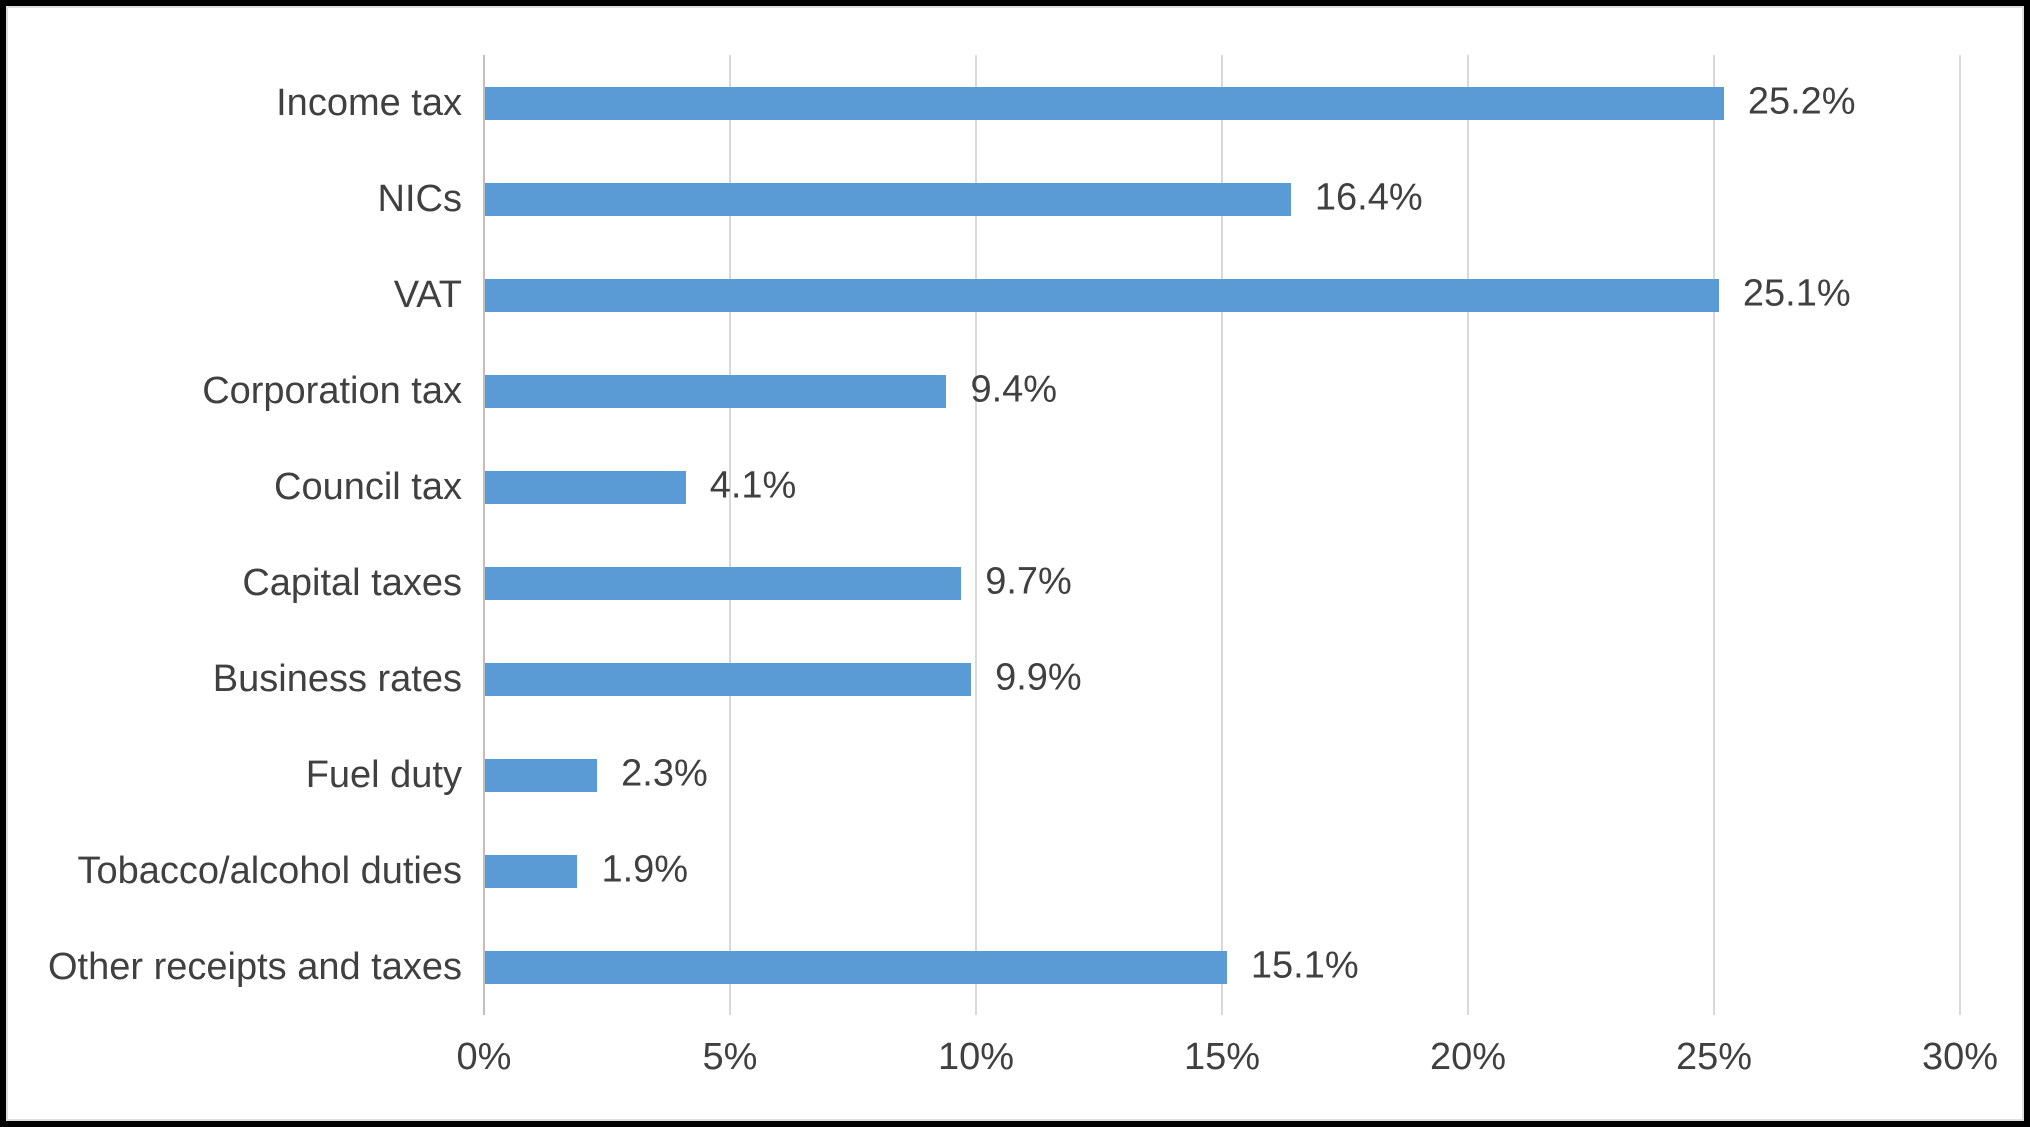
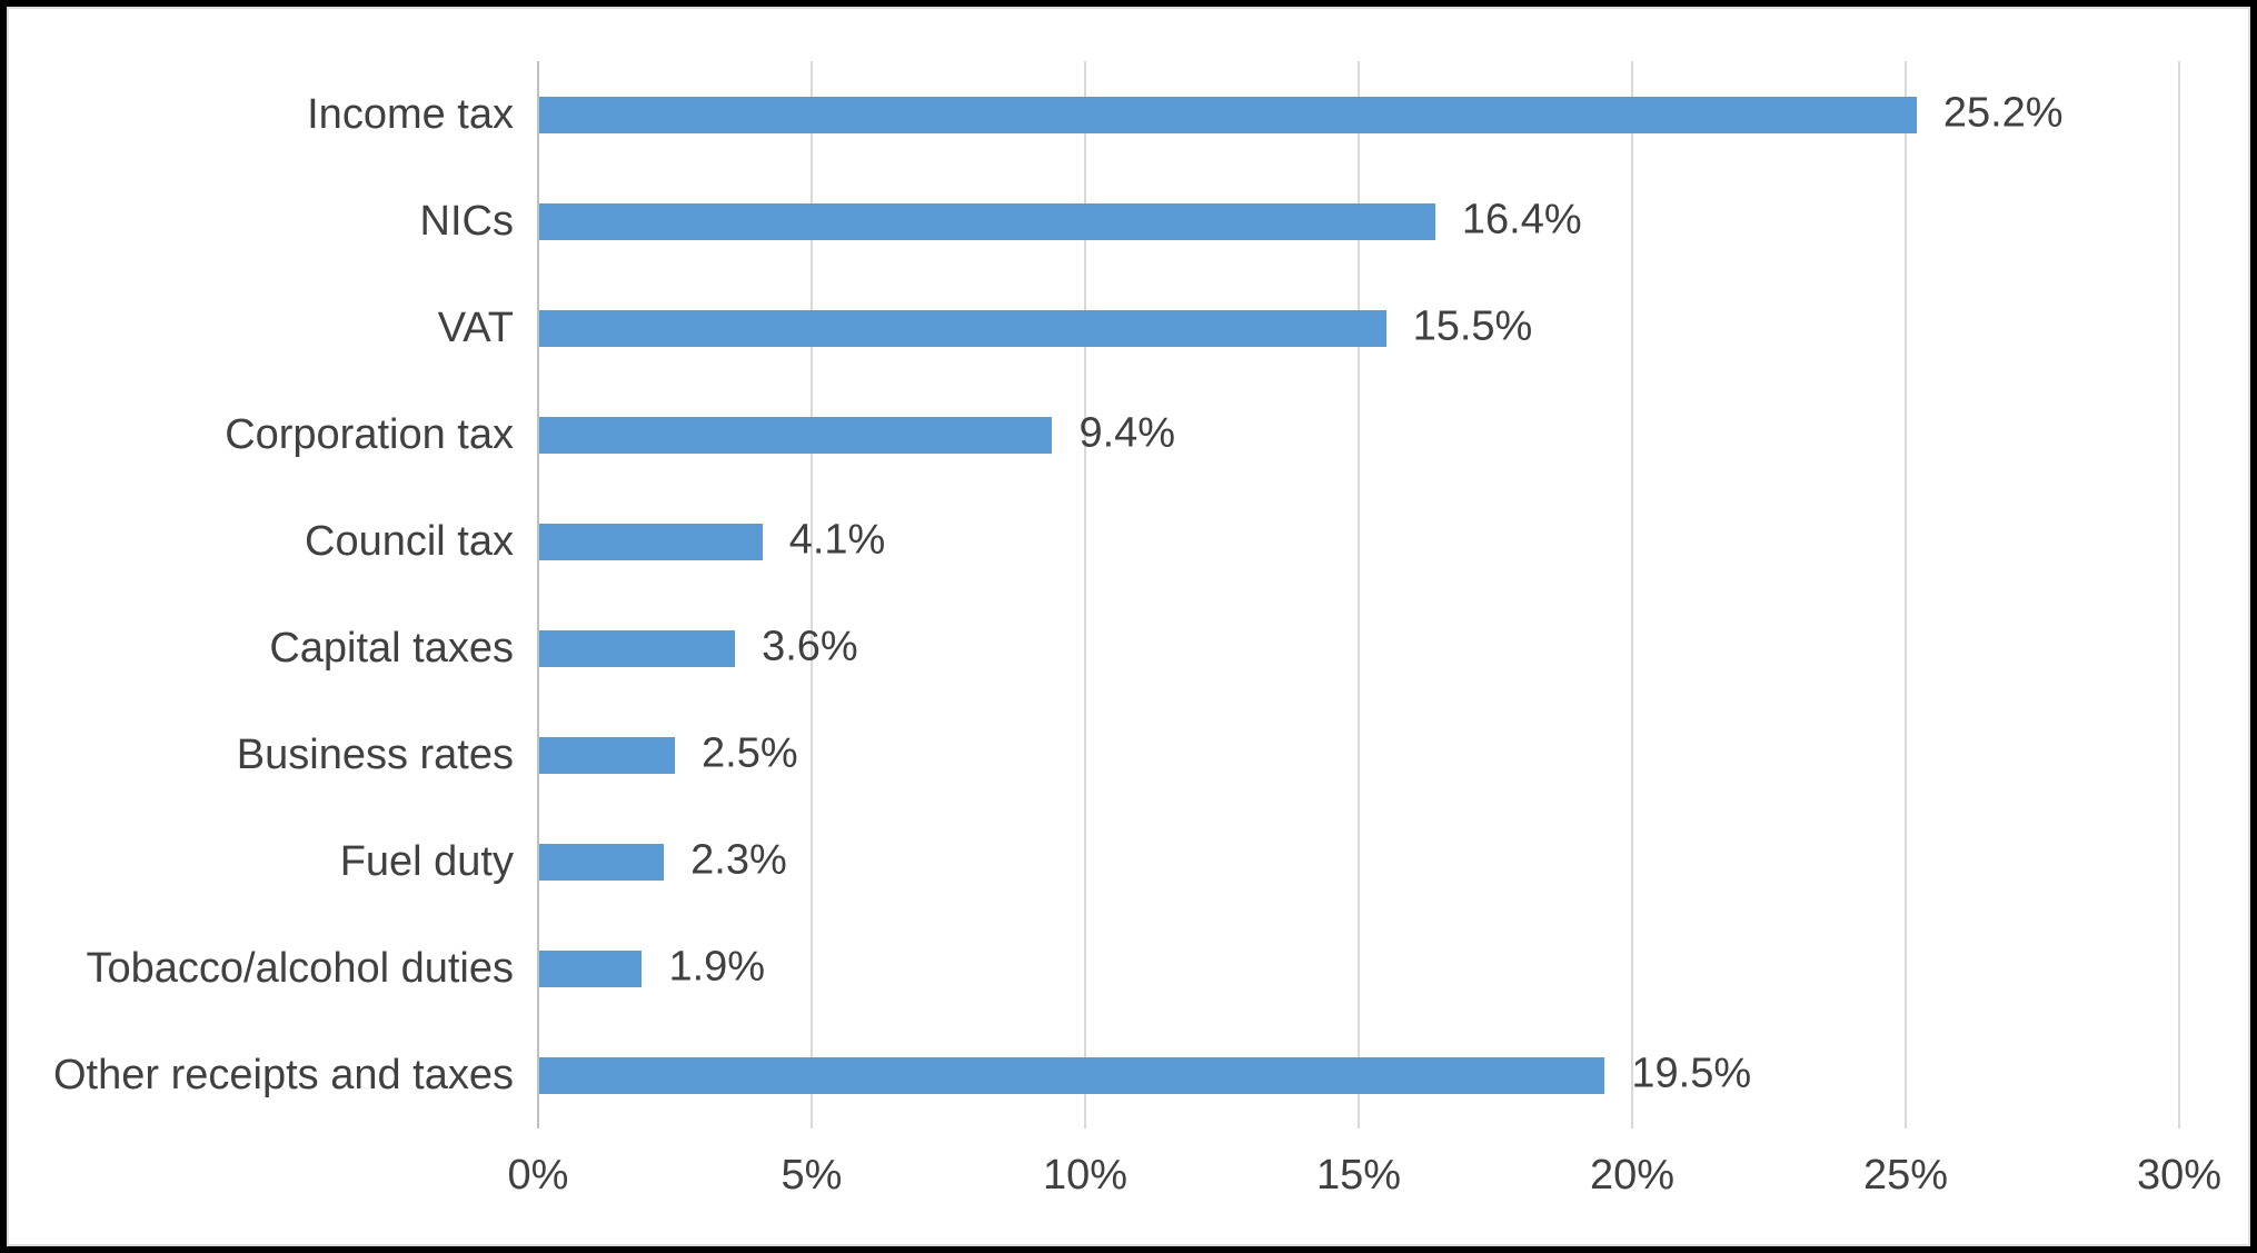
VAT: 25.1% -> 15.5%
Capital taxes: 9.7% -> 3.6%
Business rates: 9.9% -> 2.5%
Other receipts and taxes: 15.1% -> 19.5%
